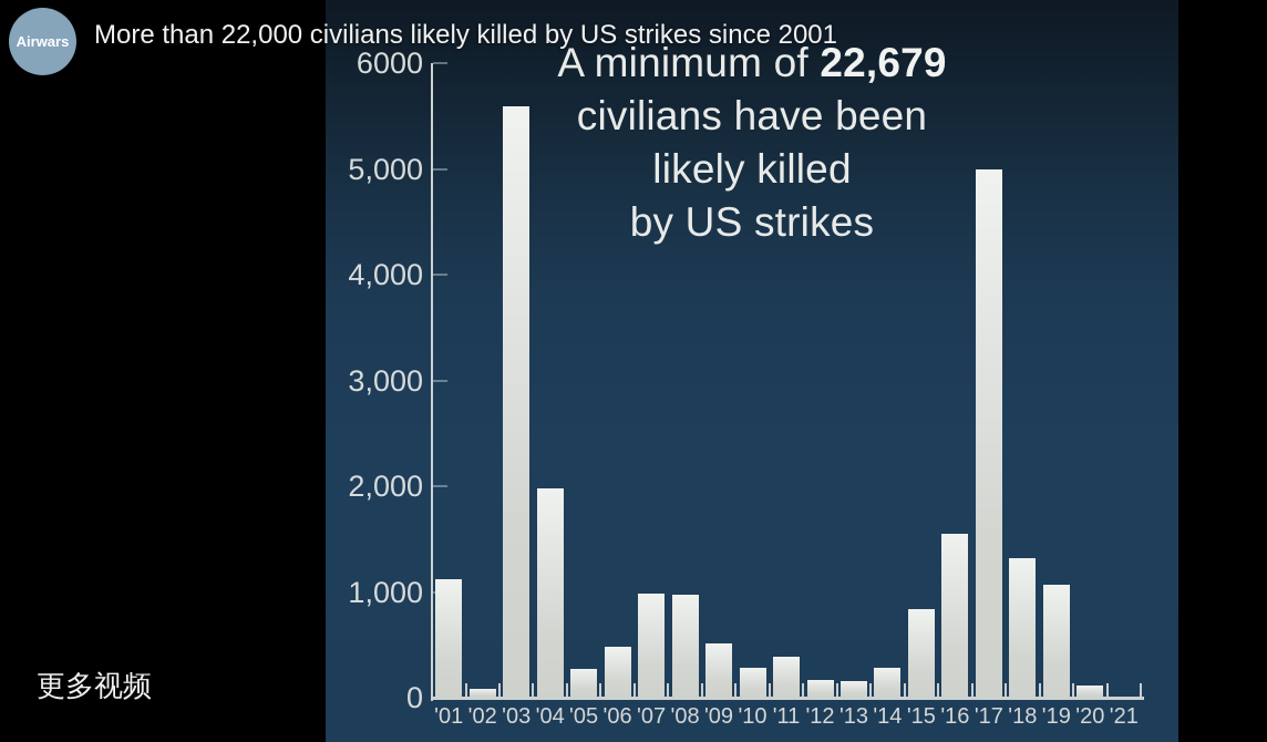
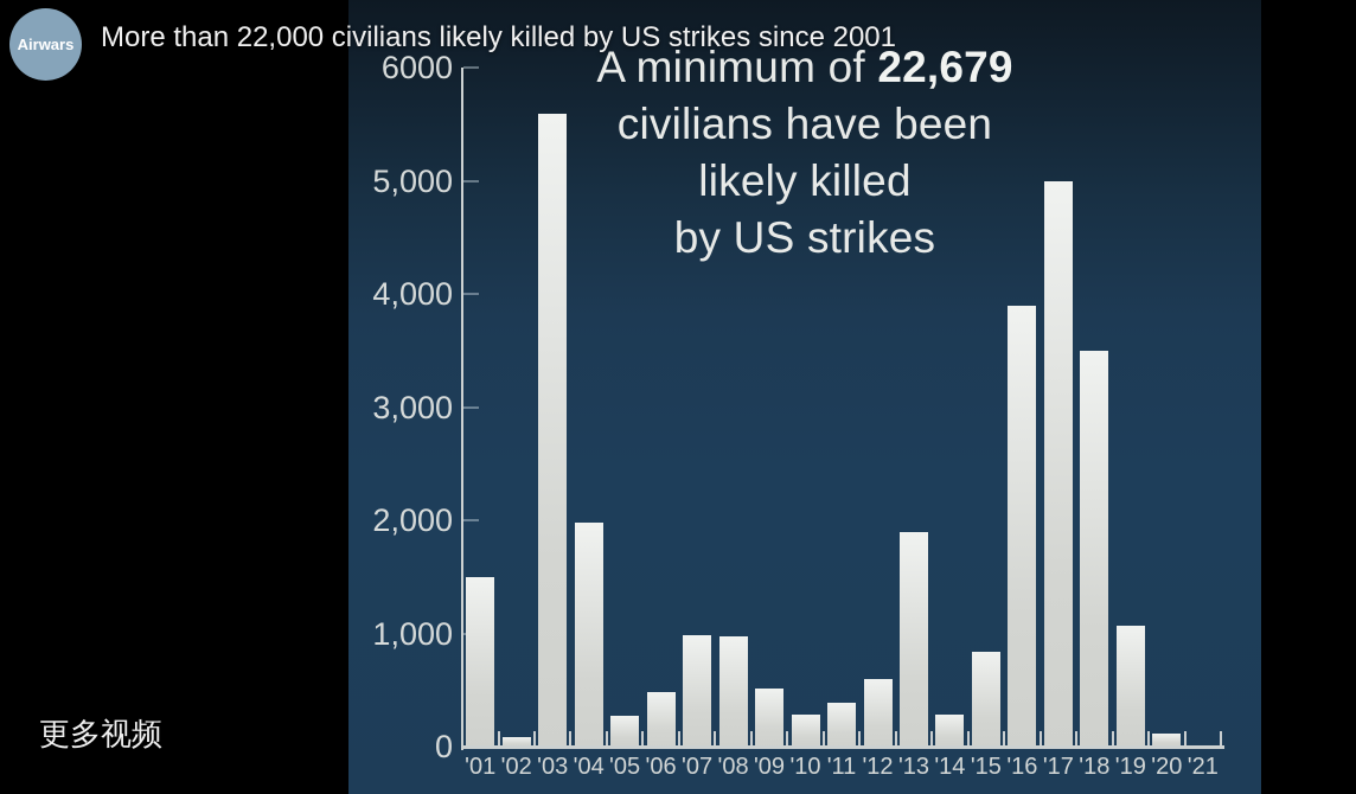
'01: 1100 -> 1500
'12: 200 -> 600
'13: 200 -> 1900
'16: 1600 -> 3900
'18: 1300 -> 3500
